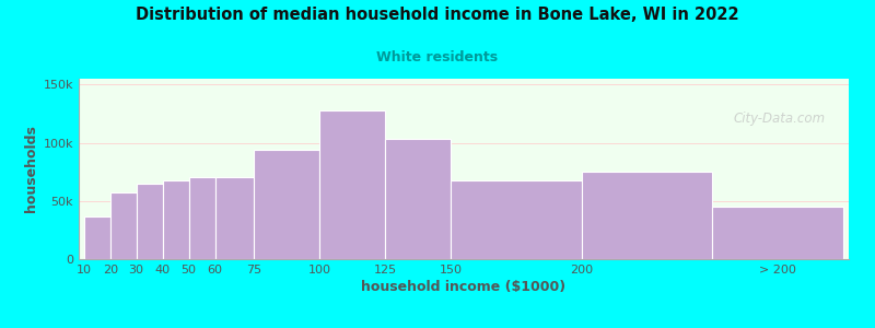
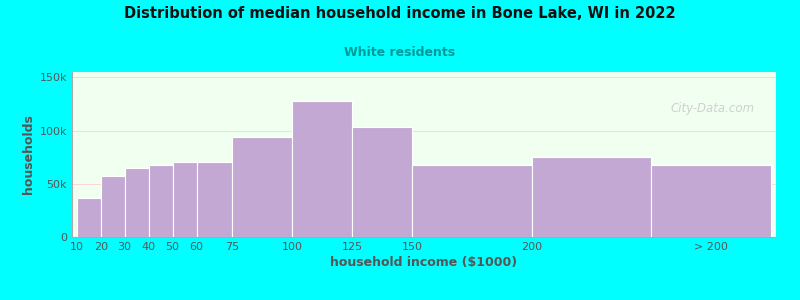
> 200: 45k -> 68k
